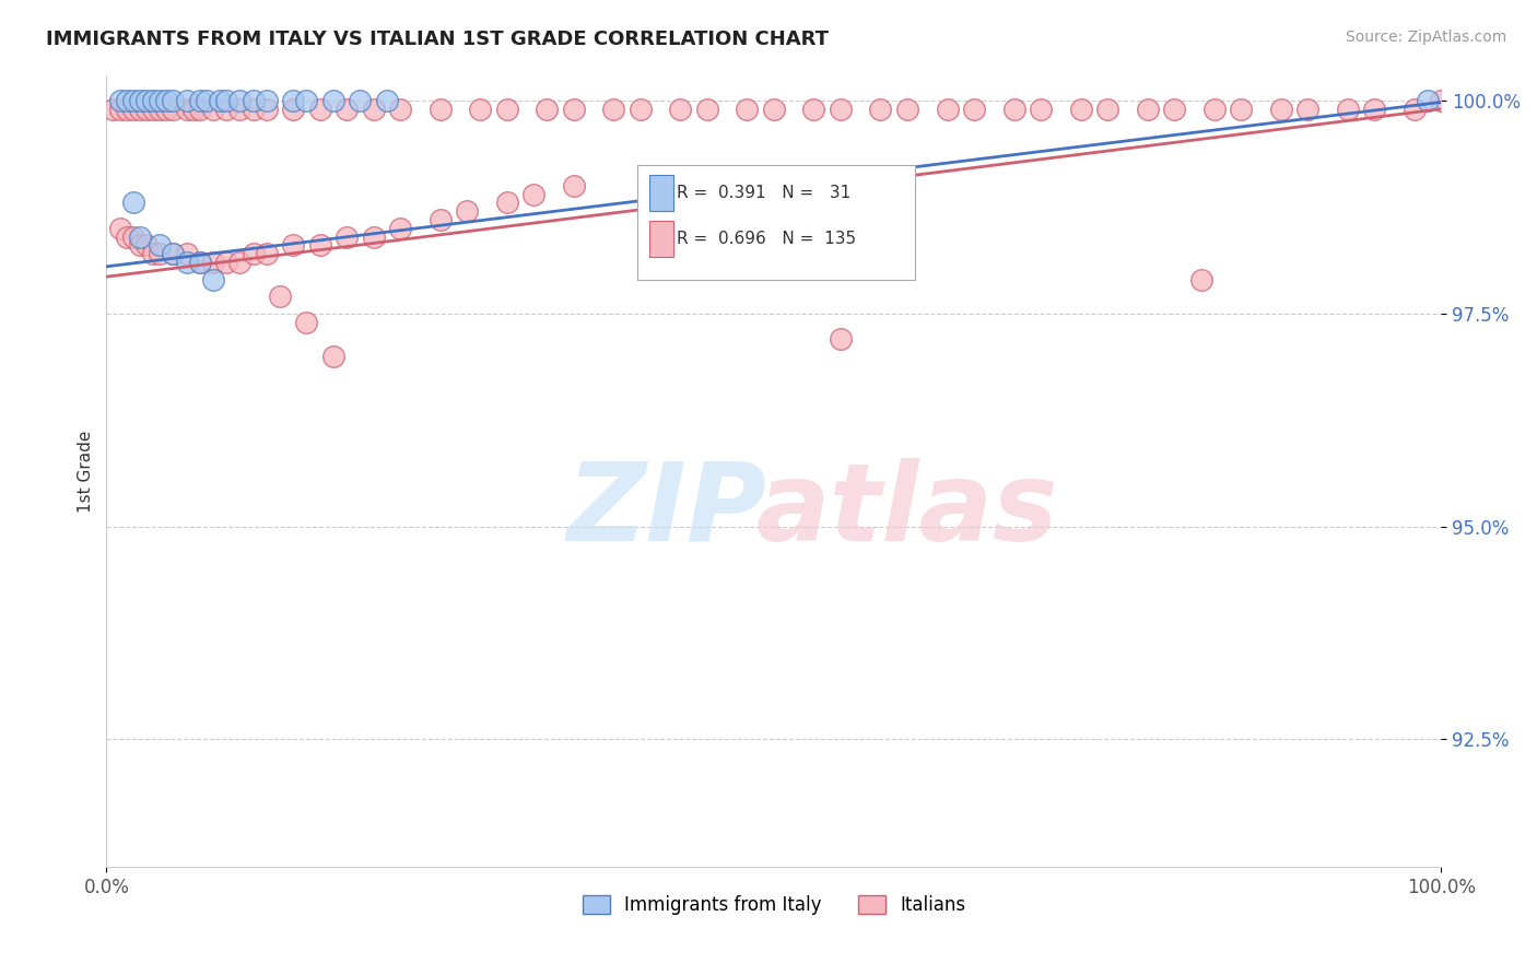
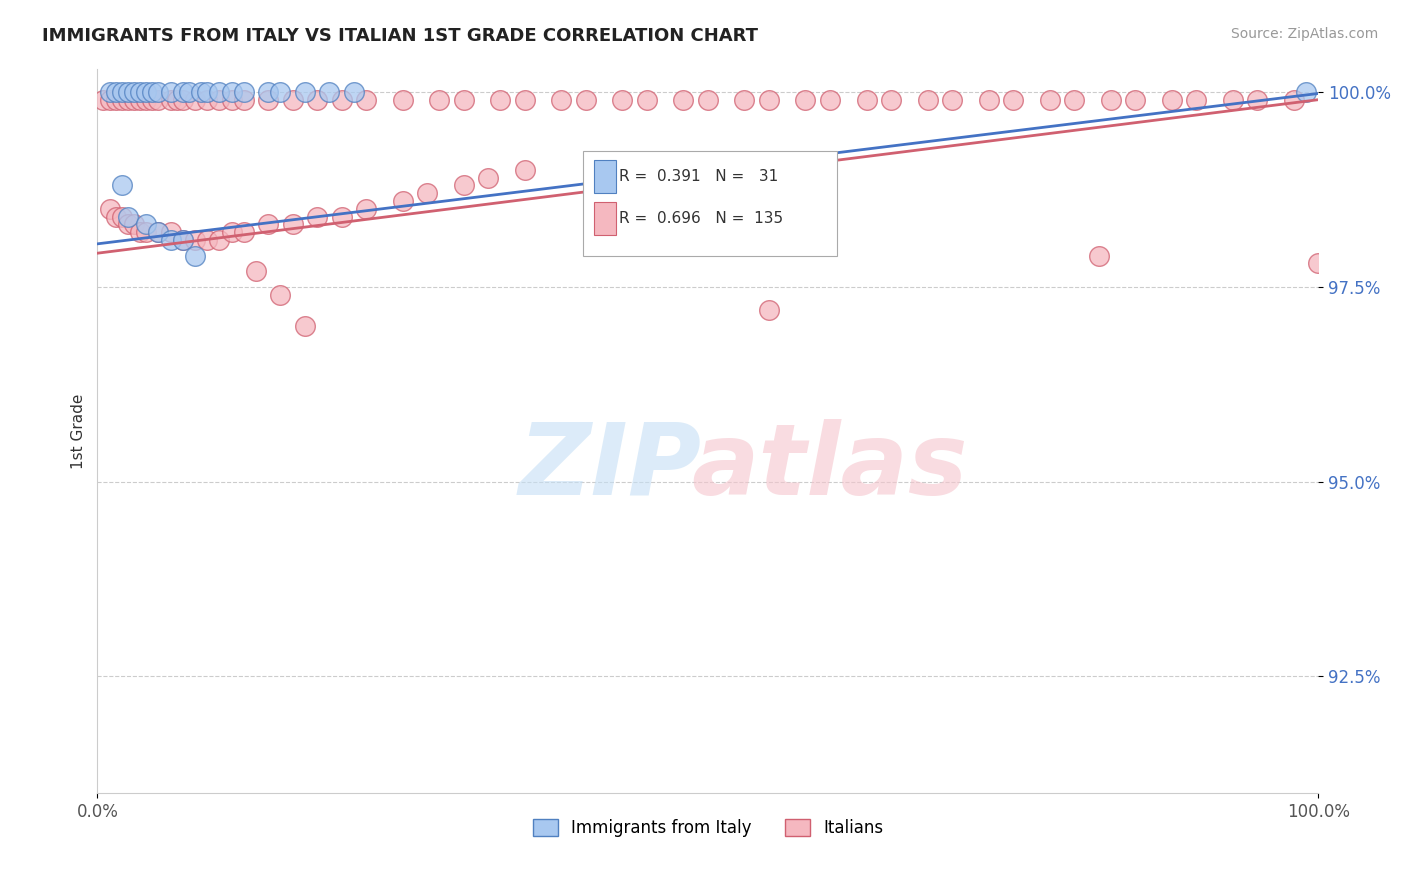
Italians/100.0%: 100.0% -> 97.8%
